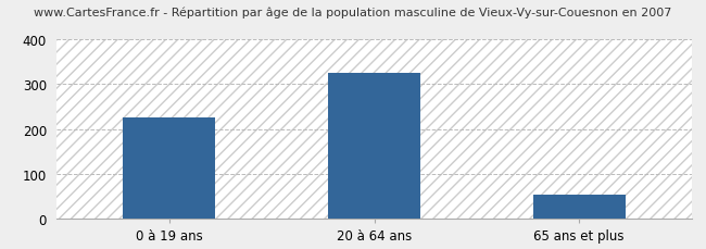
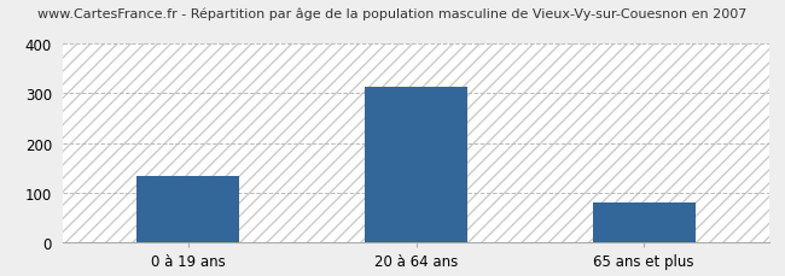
0 à 19 ans: 225 -> 135
20 à 64 ans: 325 -> 312
65 ans et plus: 55 -> 80
